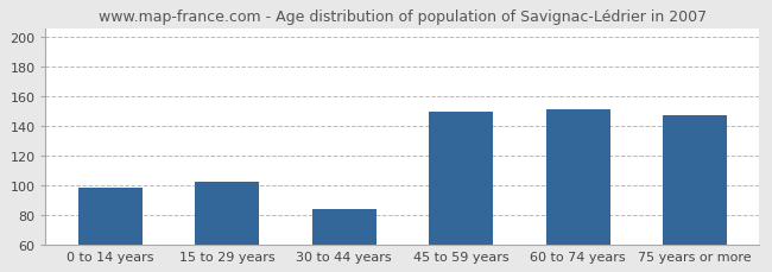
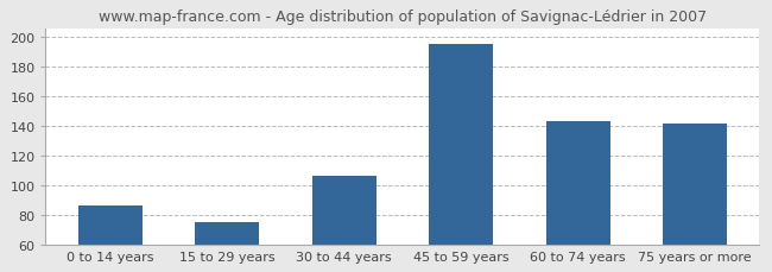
0 to 14 years: 98 -> 86
15 to 29 years: 102 -> 75
30 to 44 years: 84 -> 106
45 to 59 years: 149 -> 195
60 to 74 years: 151 -> 143
75 years or more: 147 -> 141
